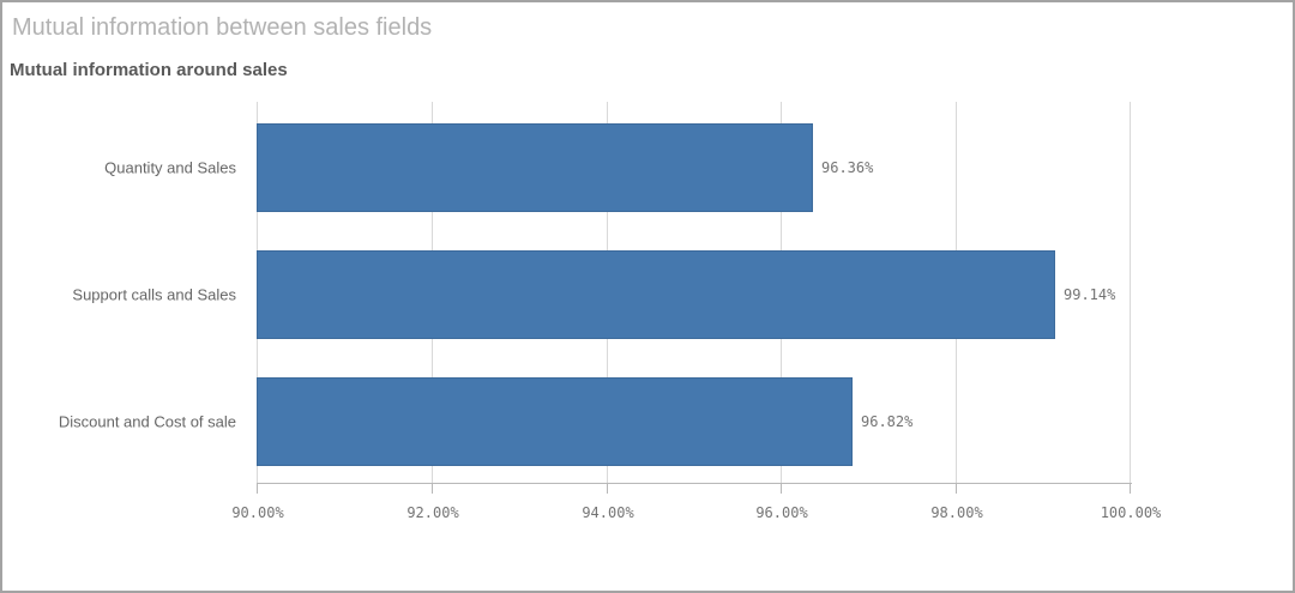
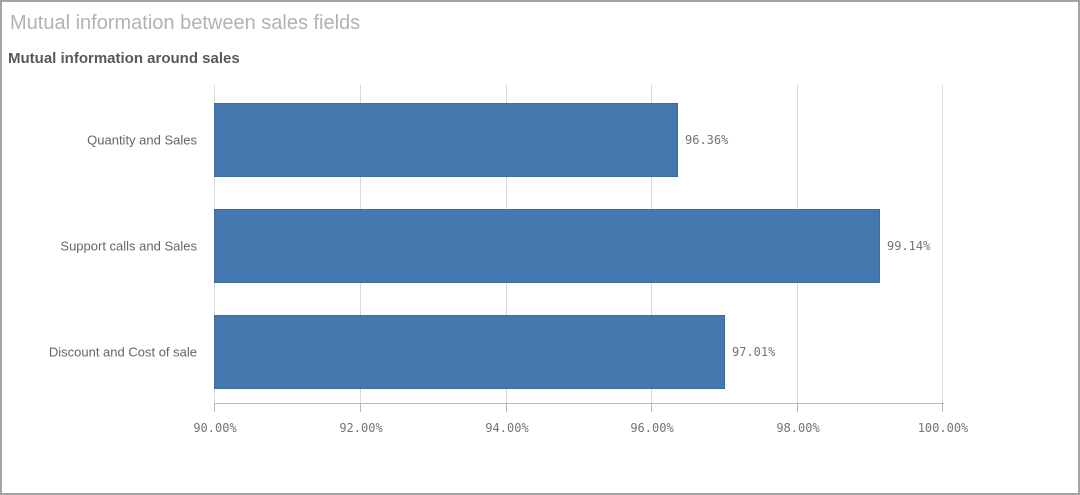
Discount and Cost of sale: 96.82% -> 97.01%
